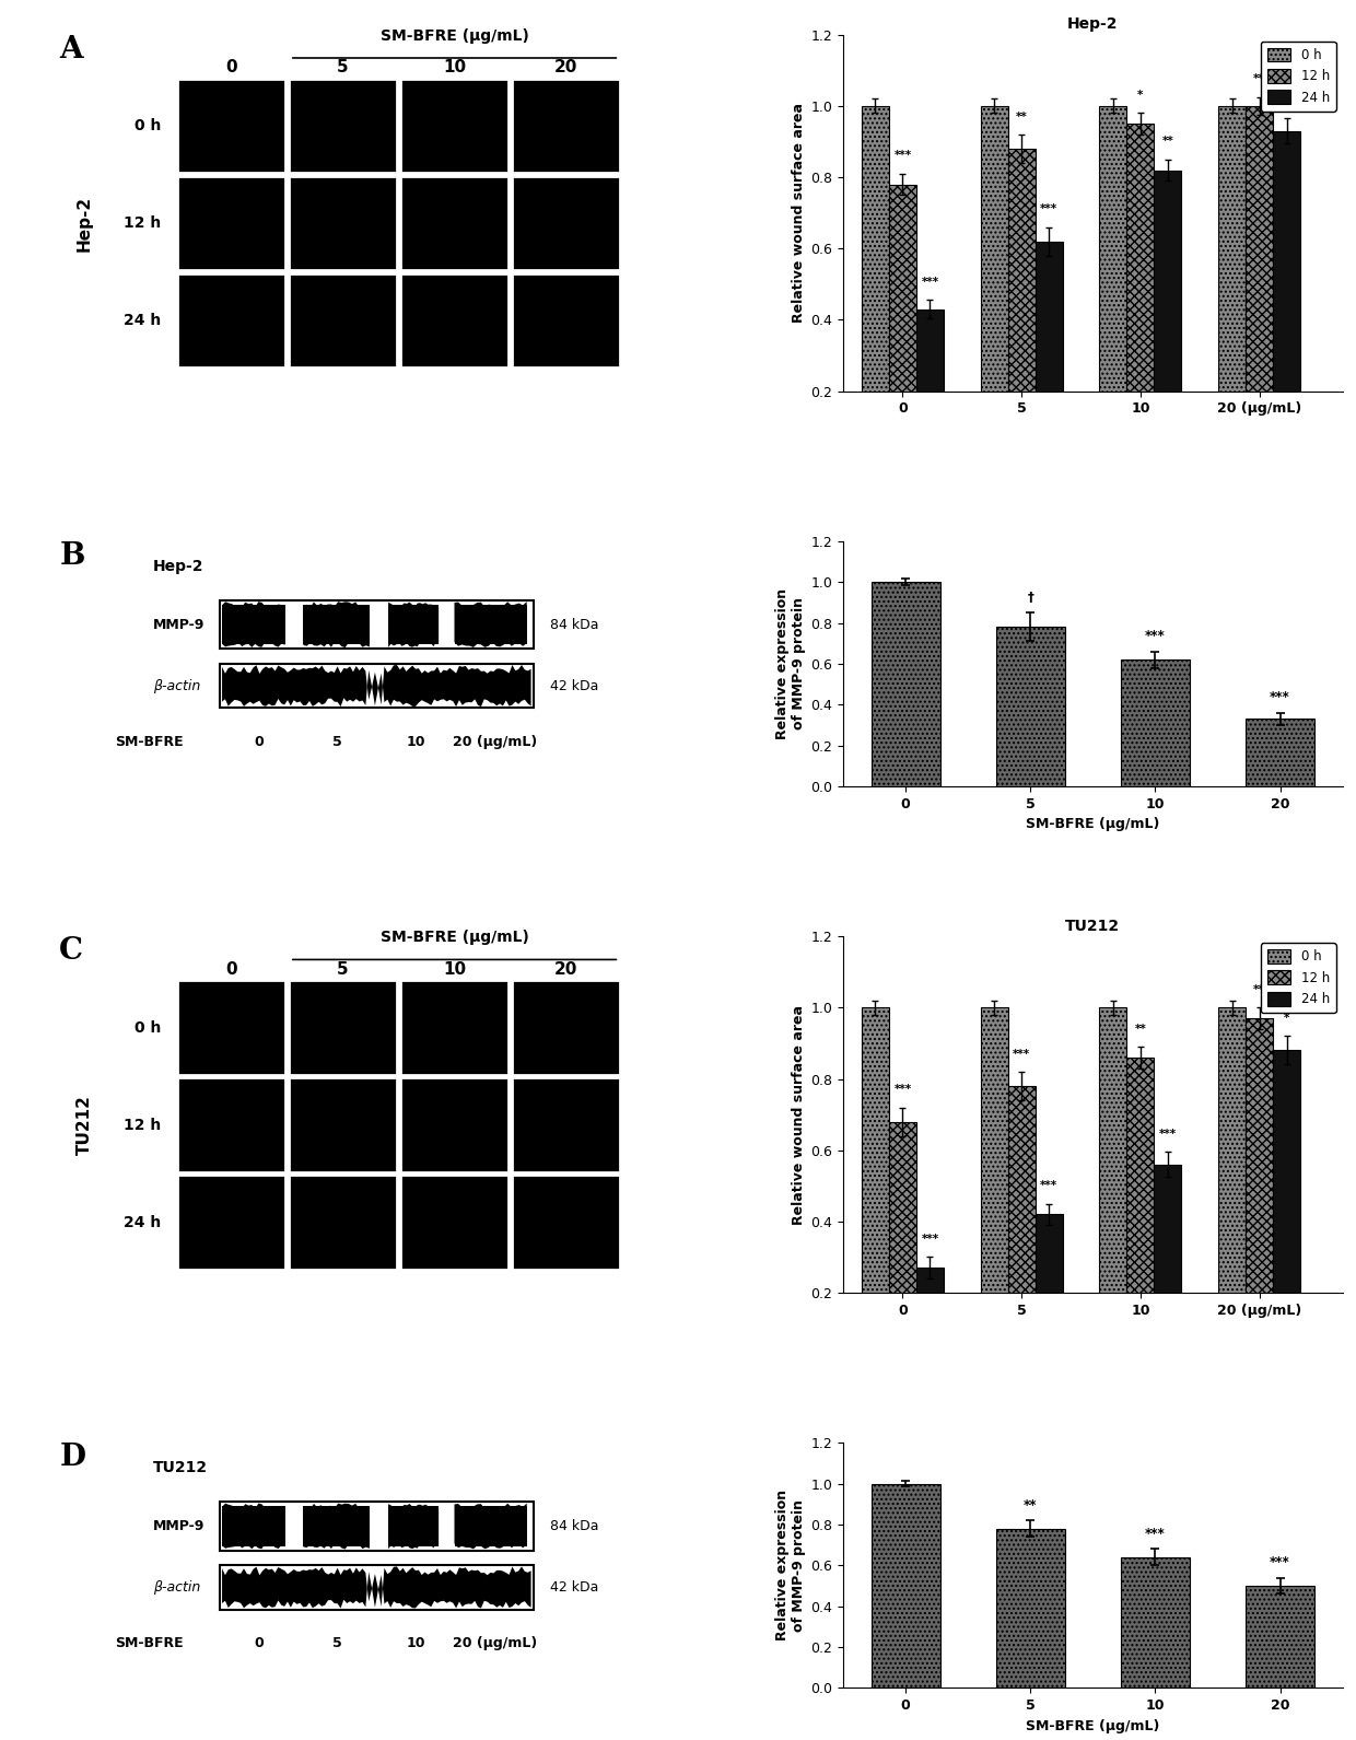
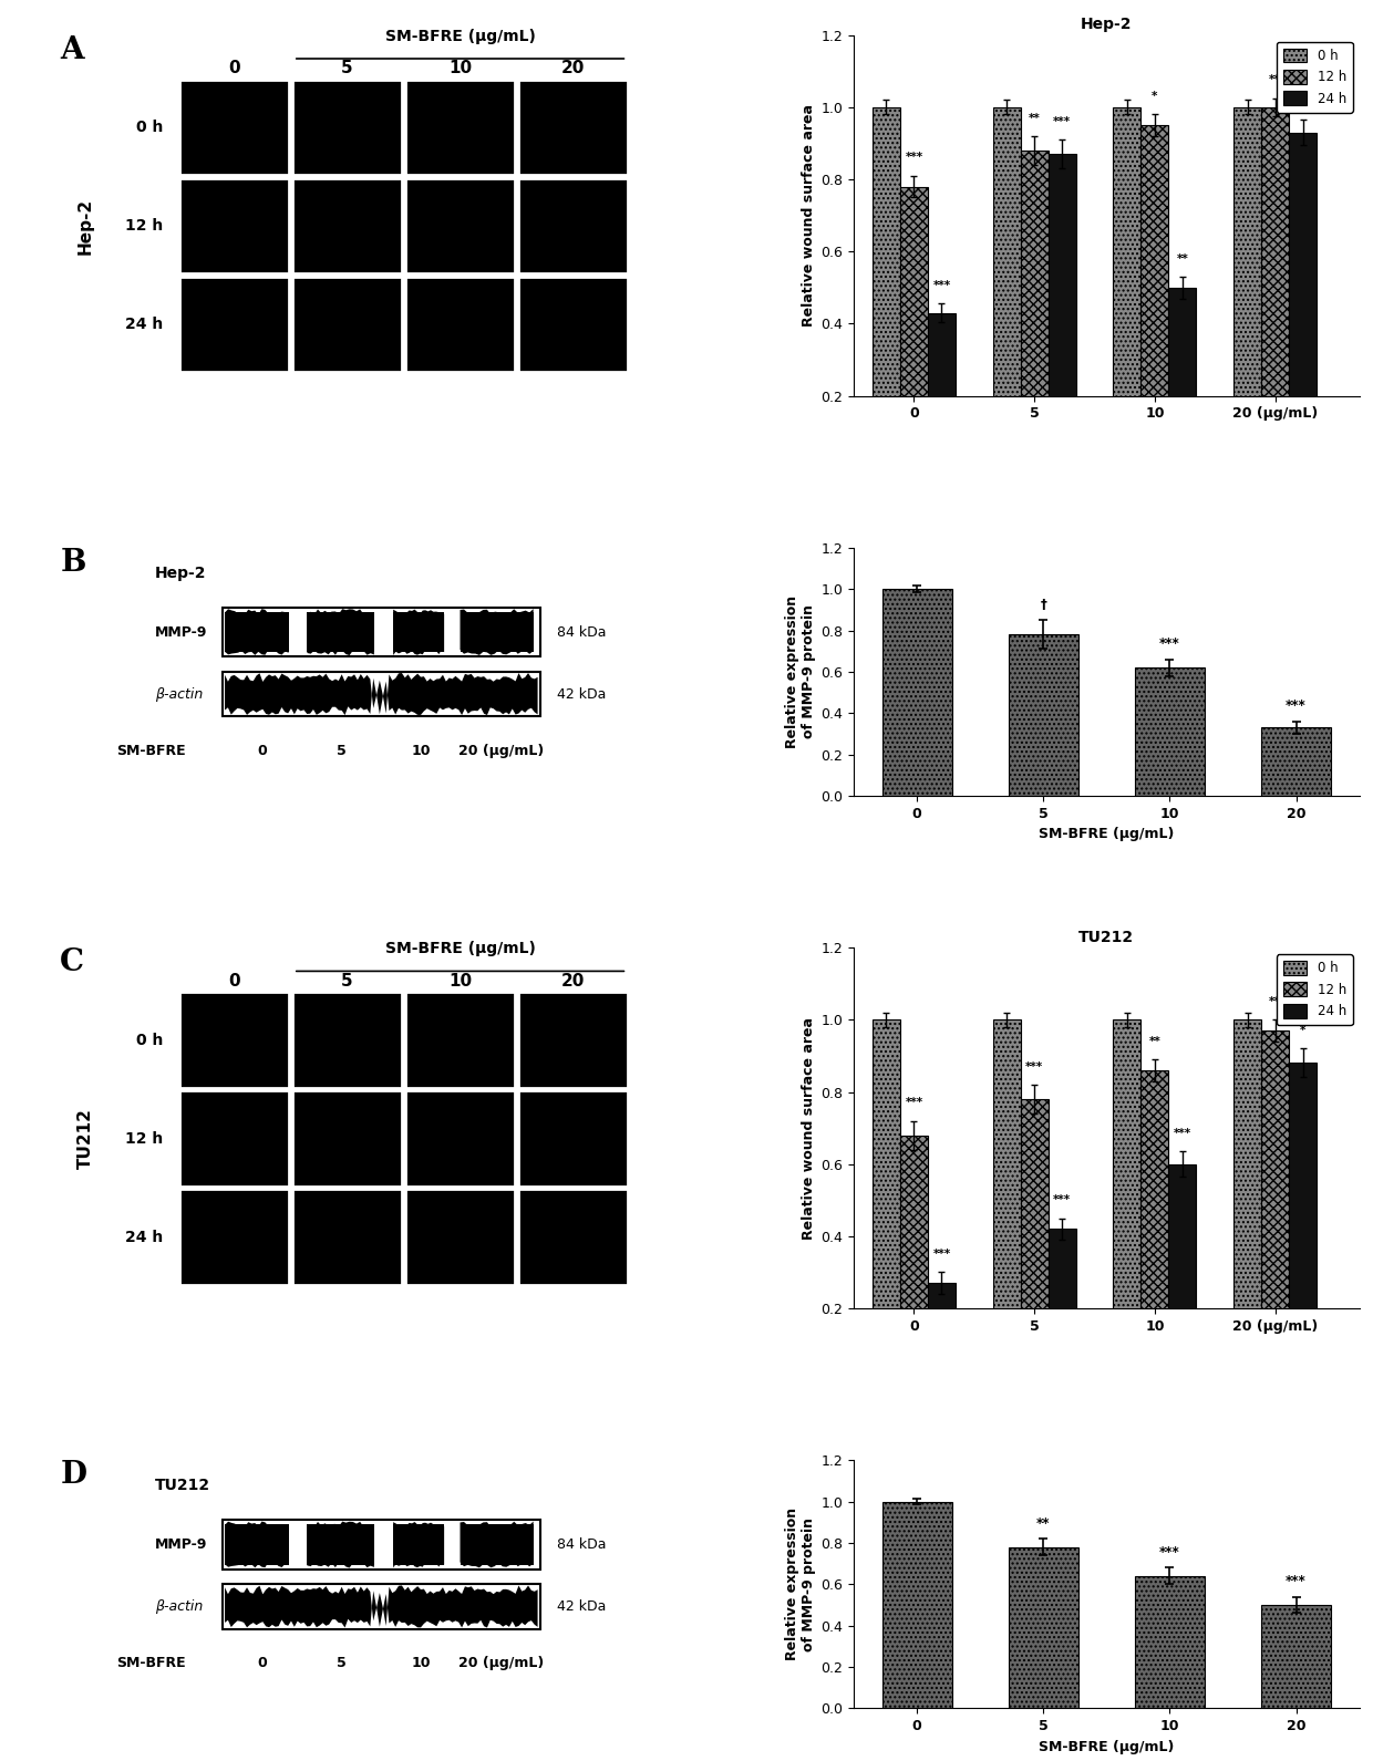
Hep-2/24 h/5: 0.62 -> 0.87
Hep-2/24 h/10: 0.82 -> 0.50
TU212/24 h/10: 0.56 -> 0.60
